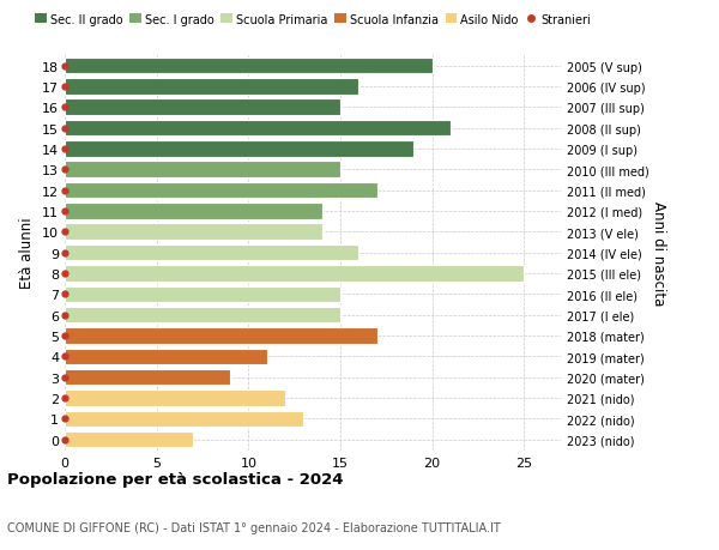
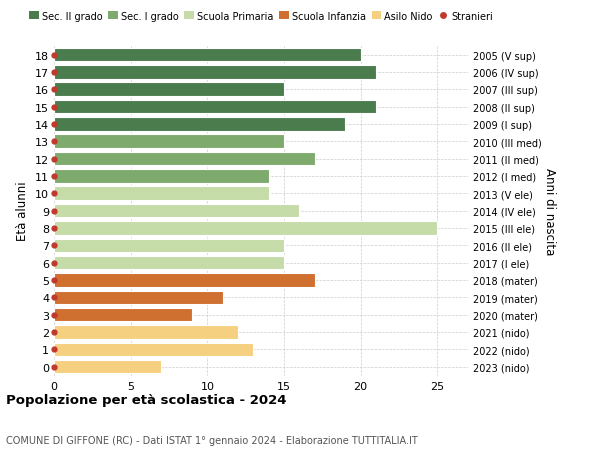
17: 16 -> 21
